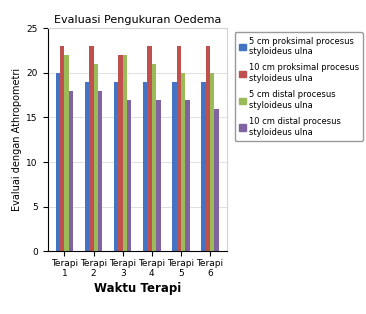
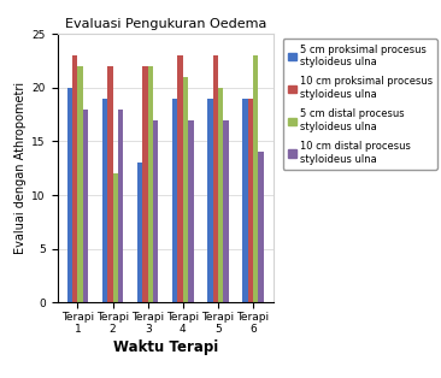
10 cm proksimal procesus styloideus ulna/Terapi 2: 23 -> 22
5 cm distal procesus styloideus ulna/Terapi 2: 21 -> 12
5 cm proksimal procesus styloideus ulna/Terapi 3: 19 -> 13
10 cm proksimal procesus styloideus ulna/Terapi 6: 23 -> 19
5 cm distal procesus styloideus ulna/Terapi 6: 20 -> 23
10 cm distal procesus styloideus ulna/Terapi 6: 16 -> 14
